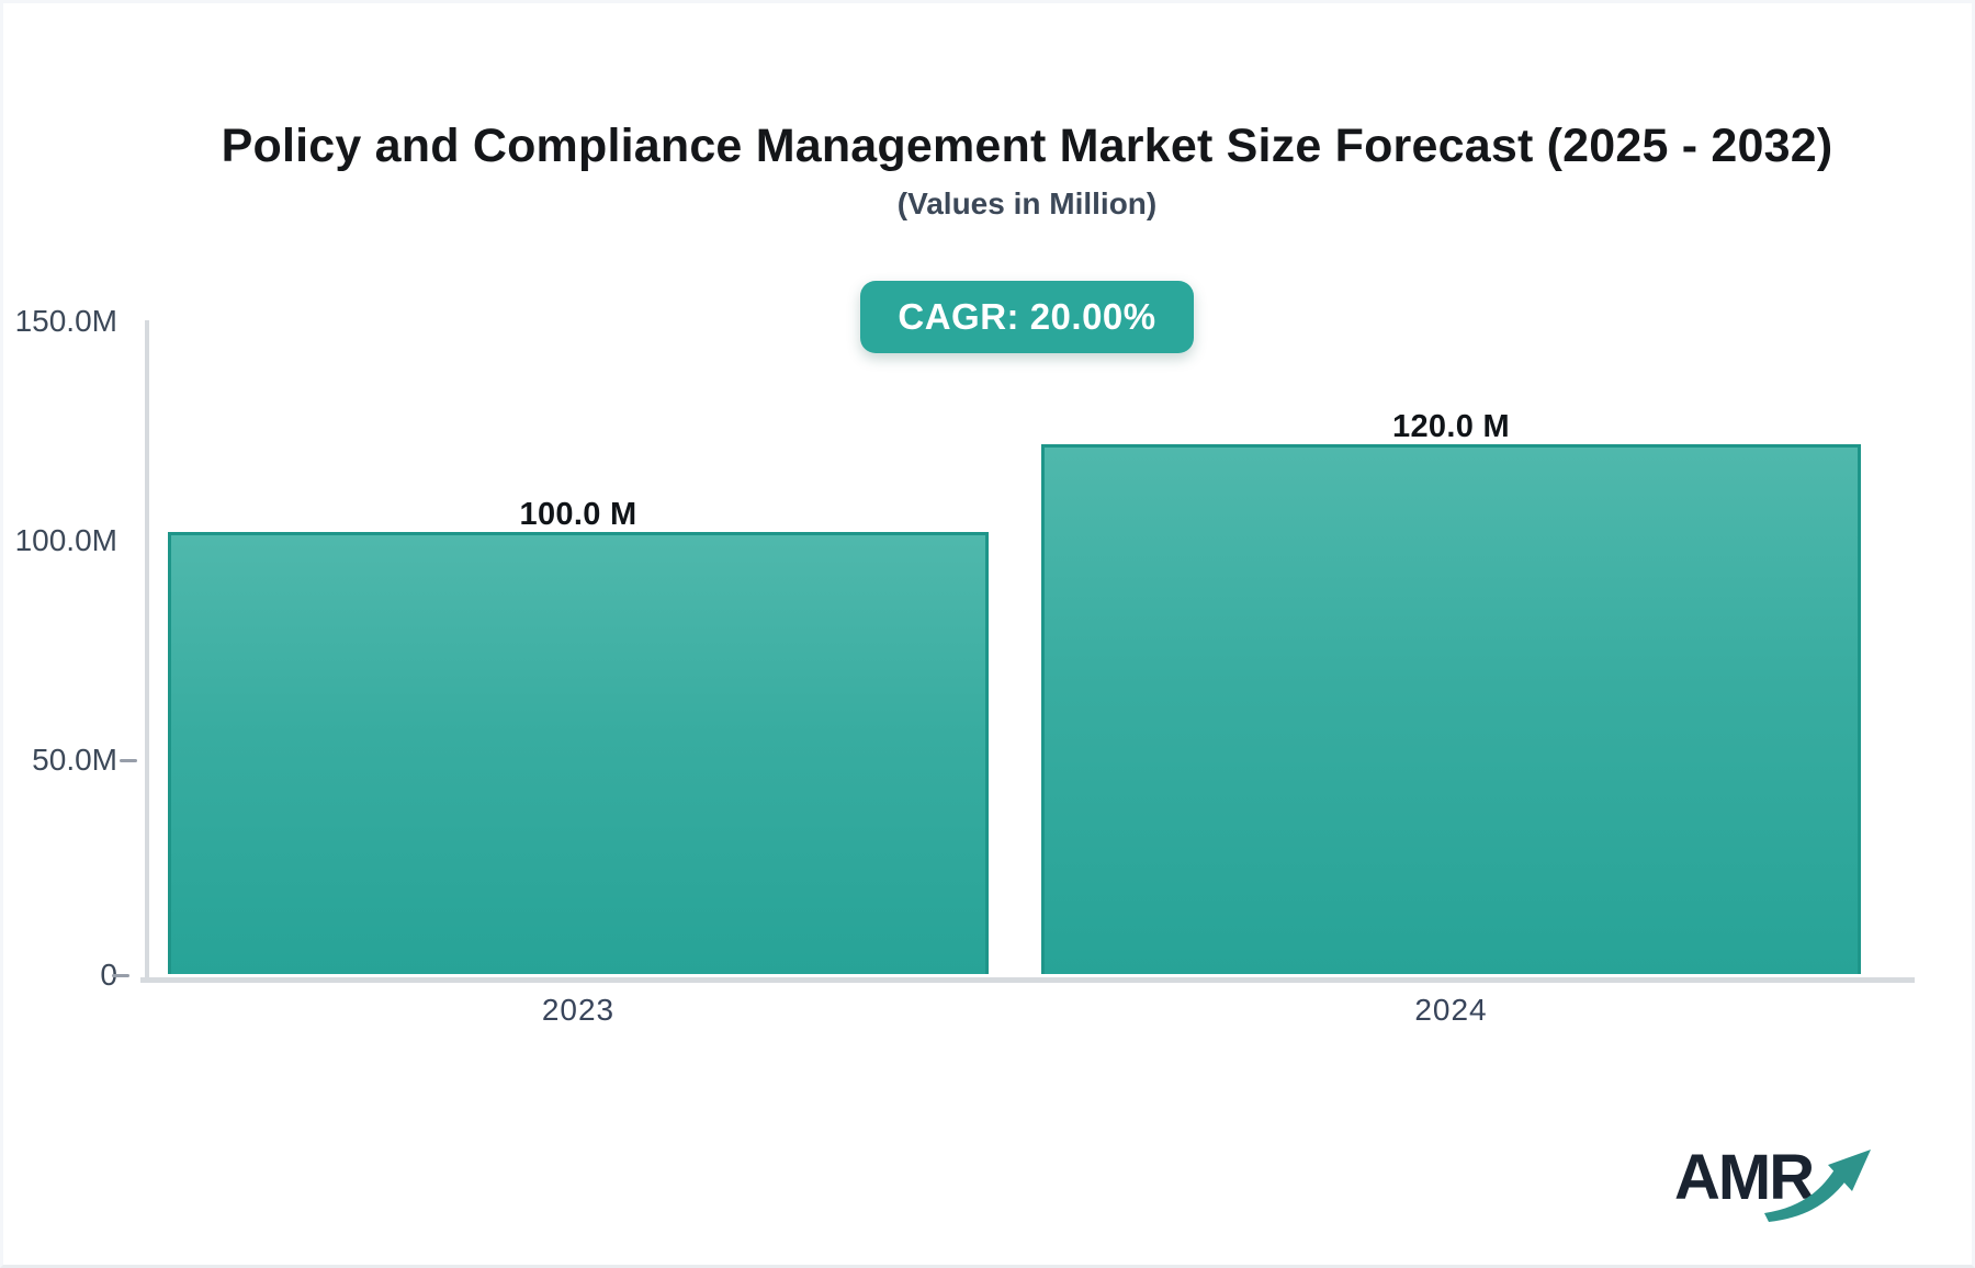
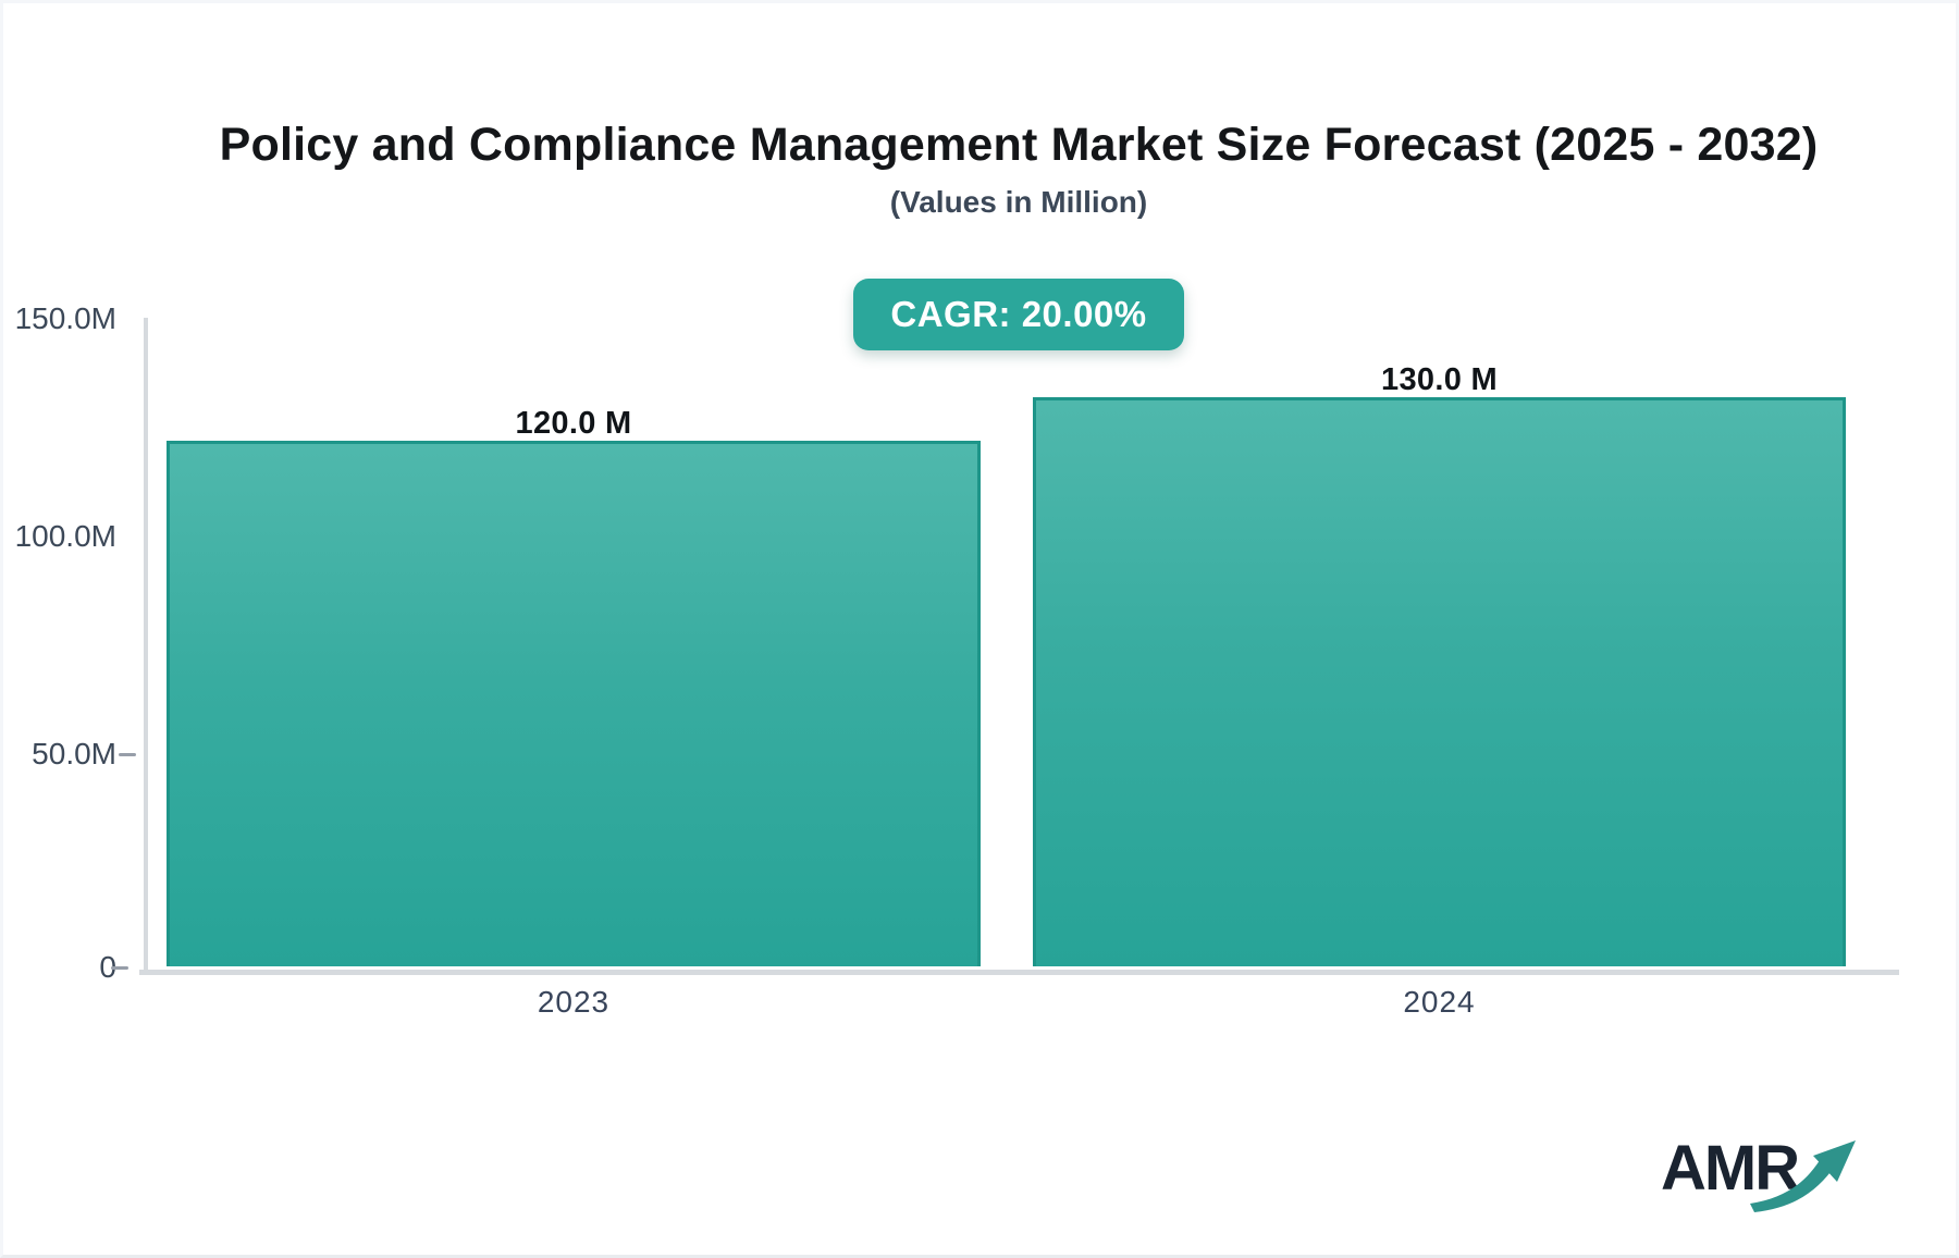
2023: 100.0 -> 120.0
2024: 120.0 -> 130.0
